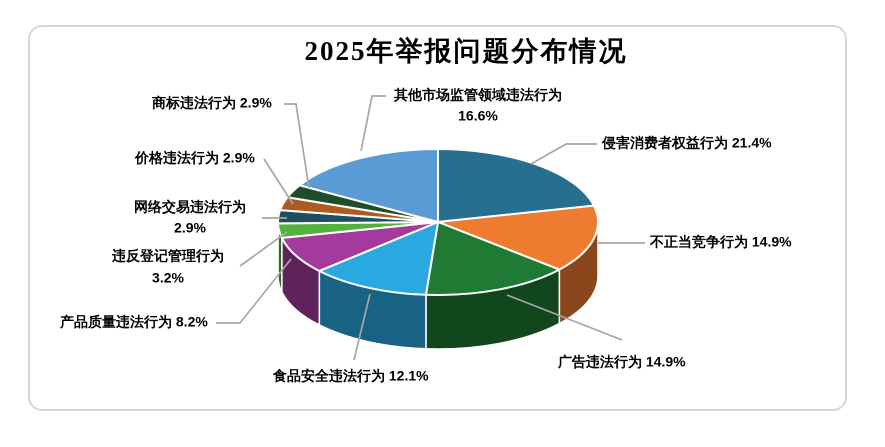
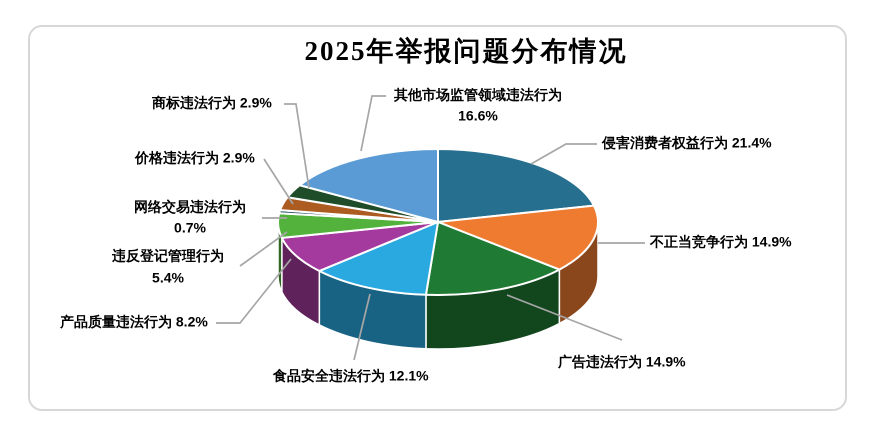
违反登记管理行为: 3.2% -> 5.4%
网络交易违法行为: 2.9% -> 0.7%
